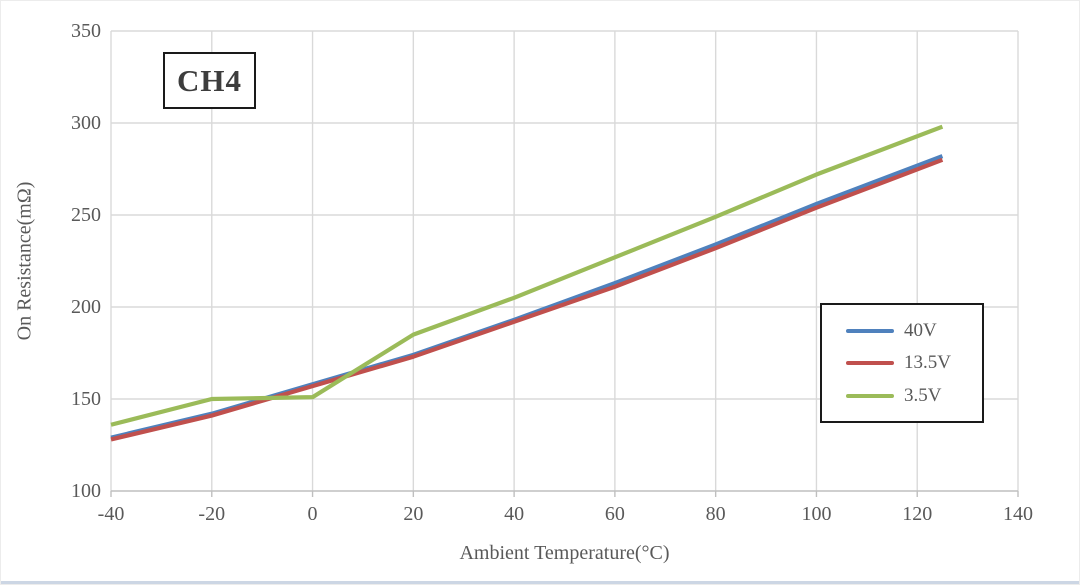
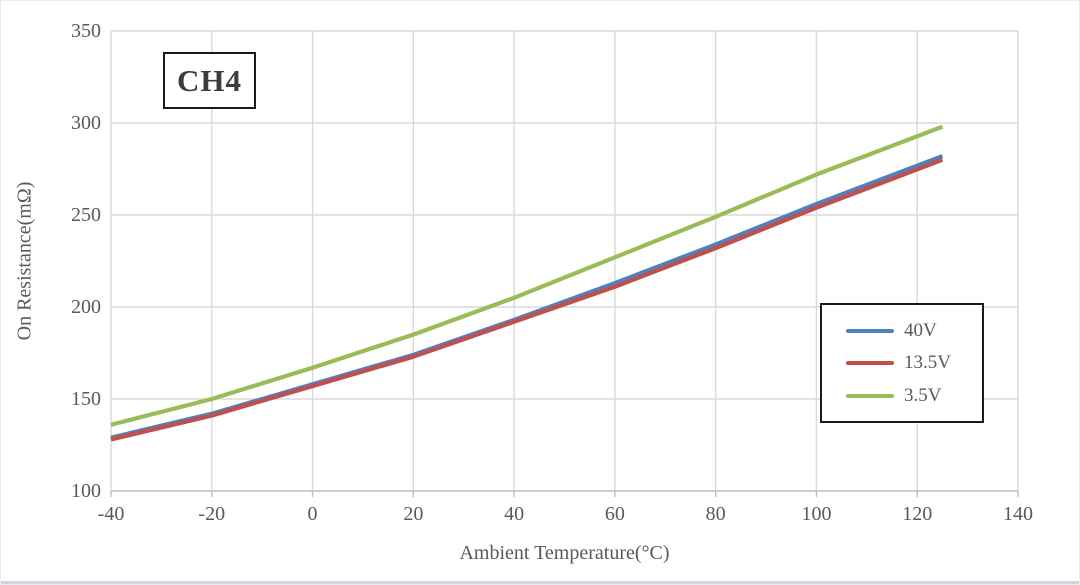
3.5V/0: 151 -> 167
